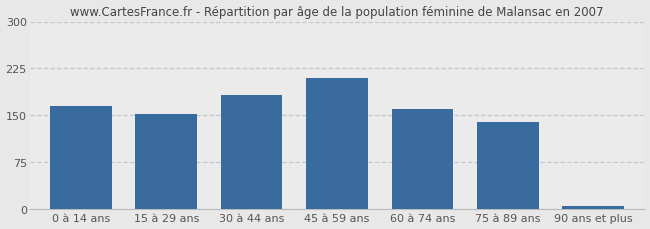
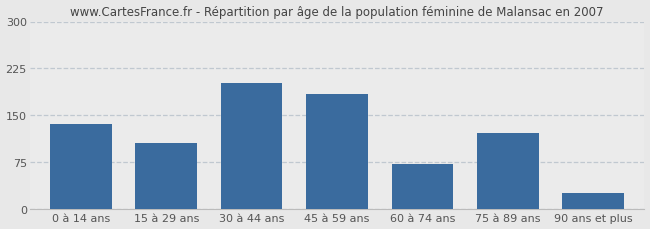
0 à 14 ans: 165 -> 136
15 à 29 ans: 153 -> 106
30 à 44 ans: 183 -> 202
45 à 59 ans: 210 -> 184
60 à 74 ans: 160 -> 72
75 à 89 ans: 140 -> 122
90 ans et plus: 5 -> 26
